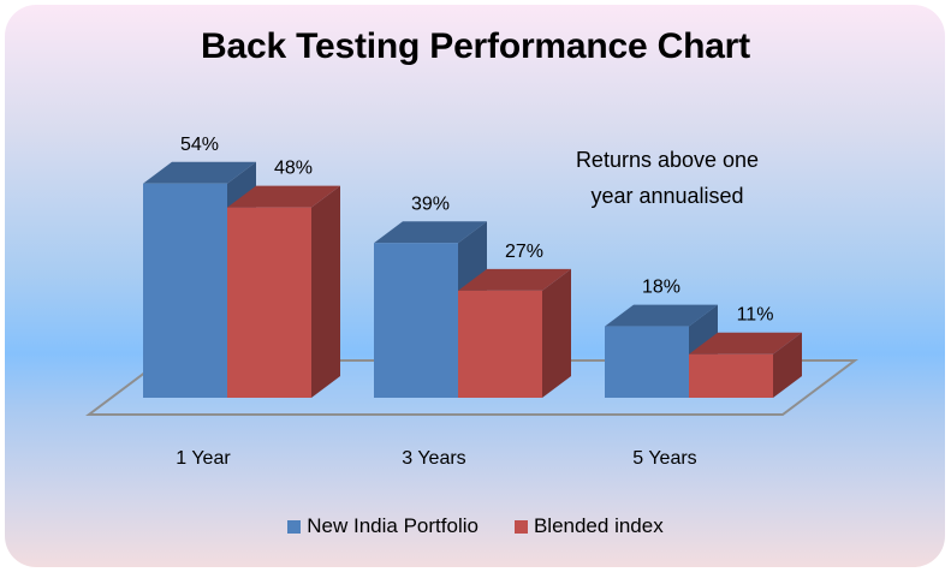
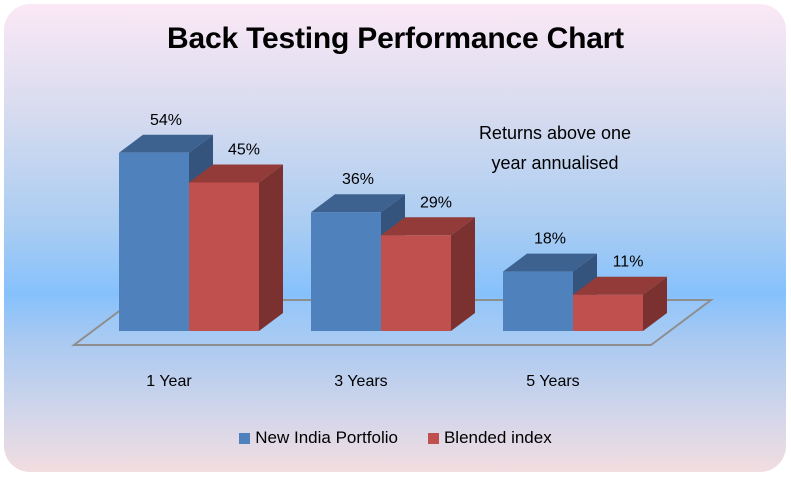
Blended index/1 Year: 48% -> 45%
New India Portfolio/3 Years: 39% -> 36%
Blended index/3 Years: 27% -> 29%
